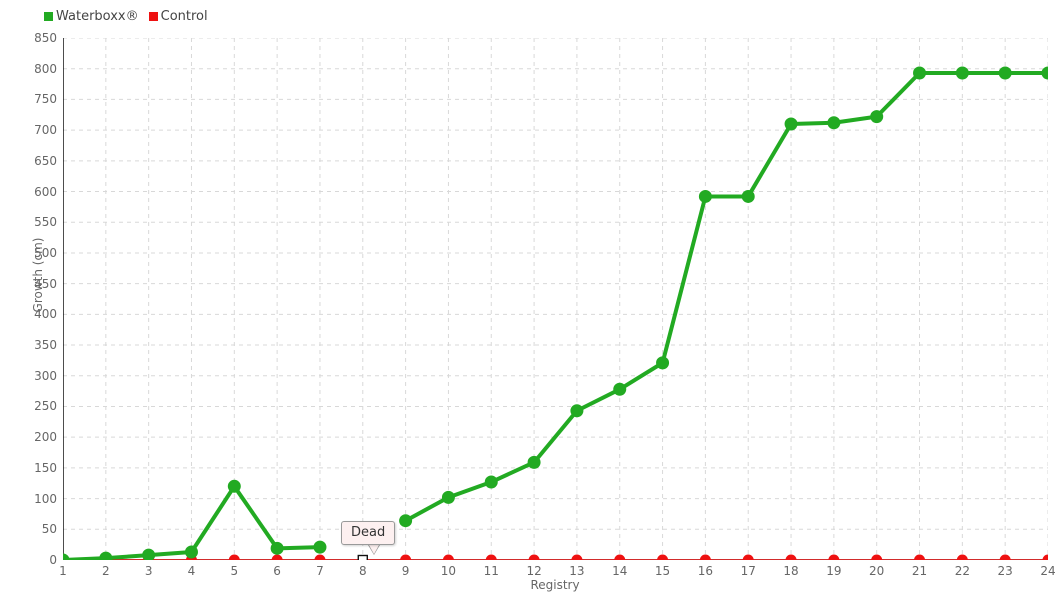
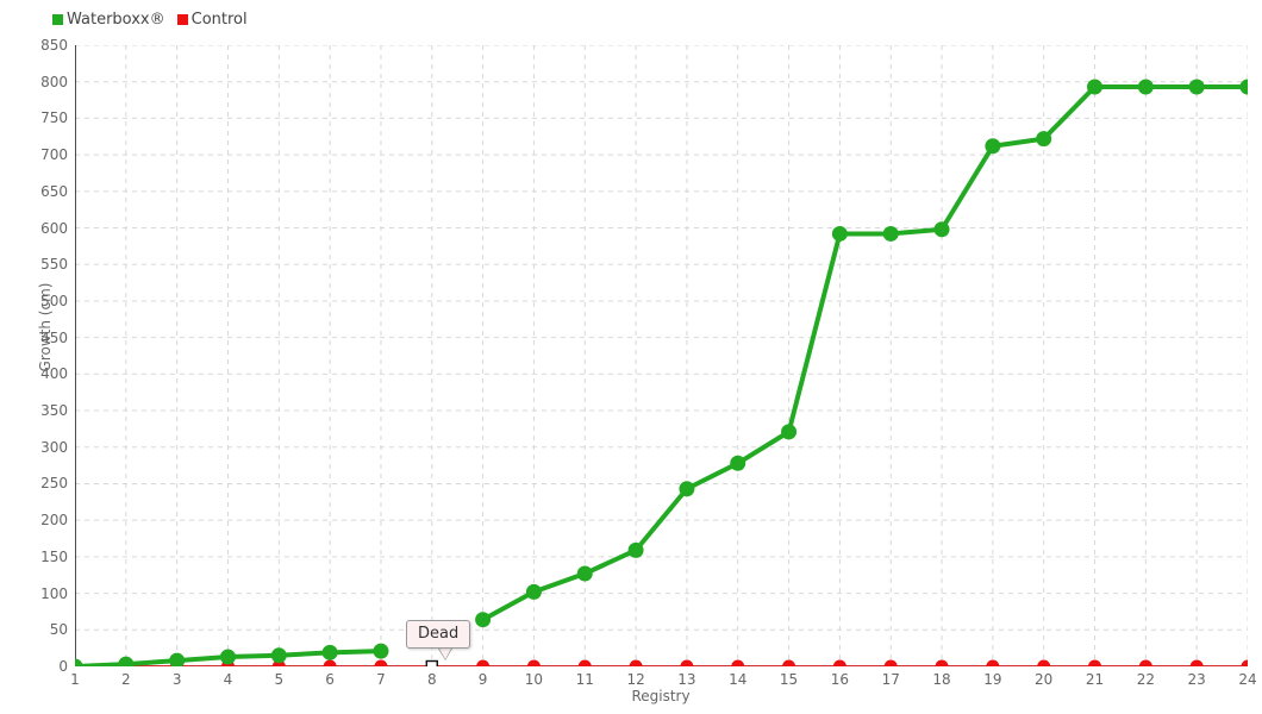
Waterboxx®/5: 120 -> 20
Waterboxx®/18: 710 -> 600
